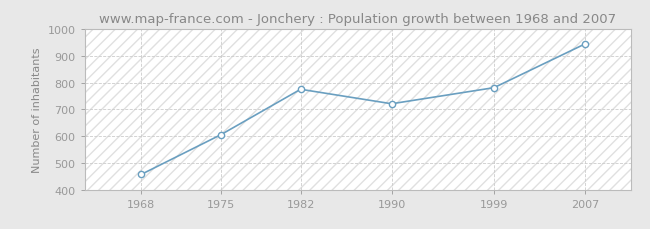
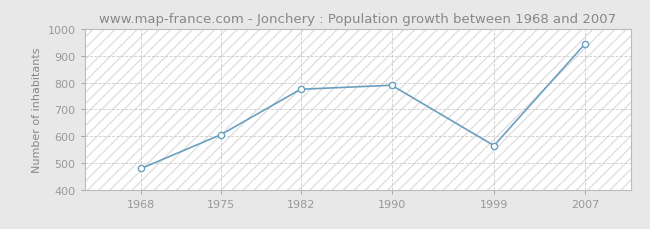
1968: 458 -> 480
1990: 721 -> 790
1999: 781 -> 565
